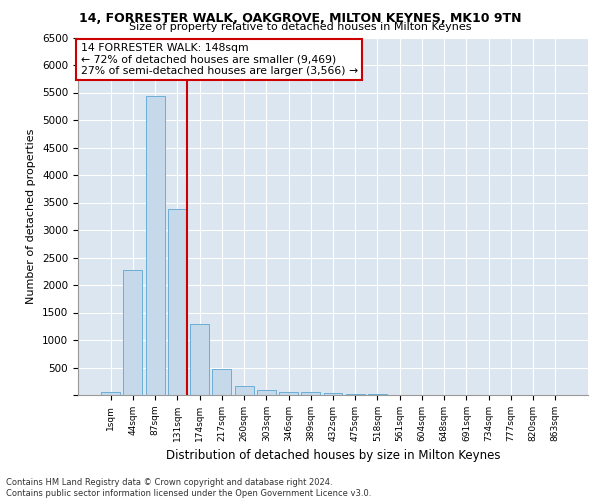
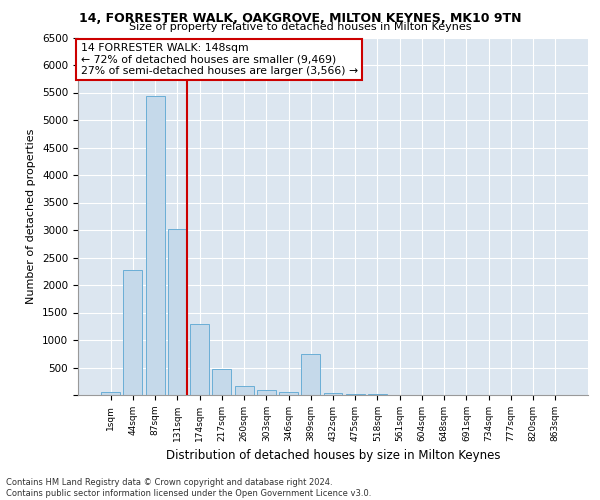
131sqm: 3380 -> 3020
389sqm: 50 -> 740
